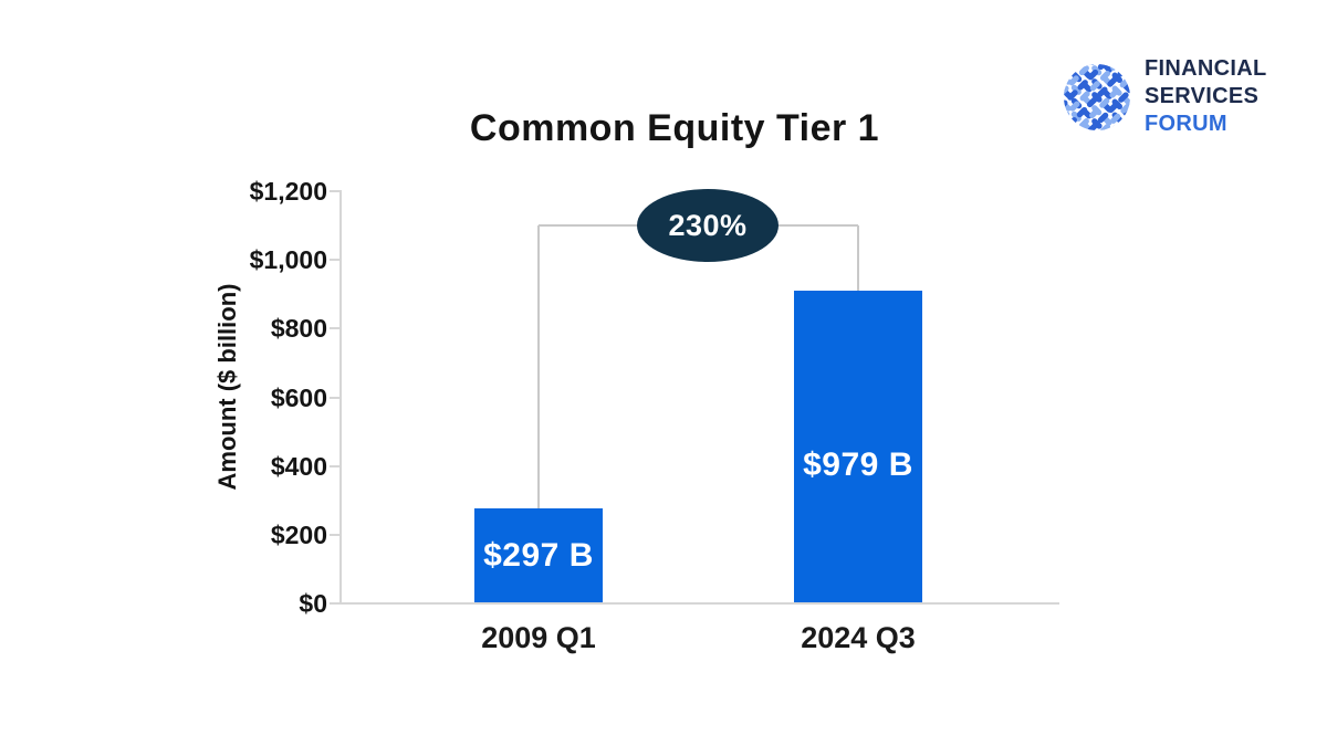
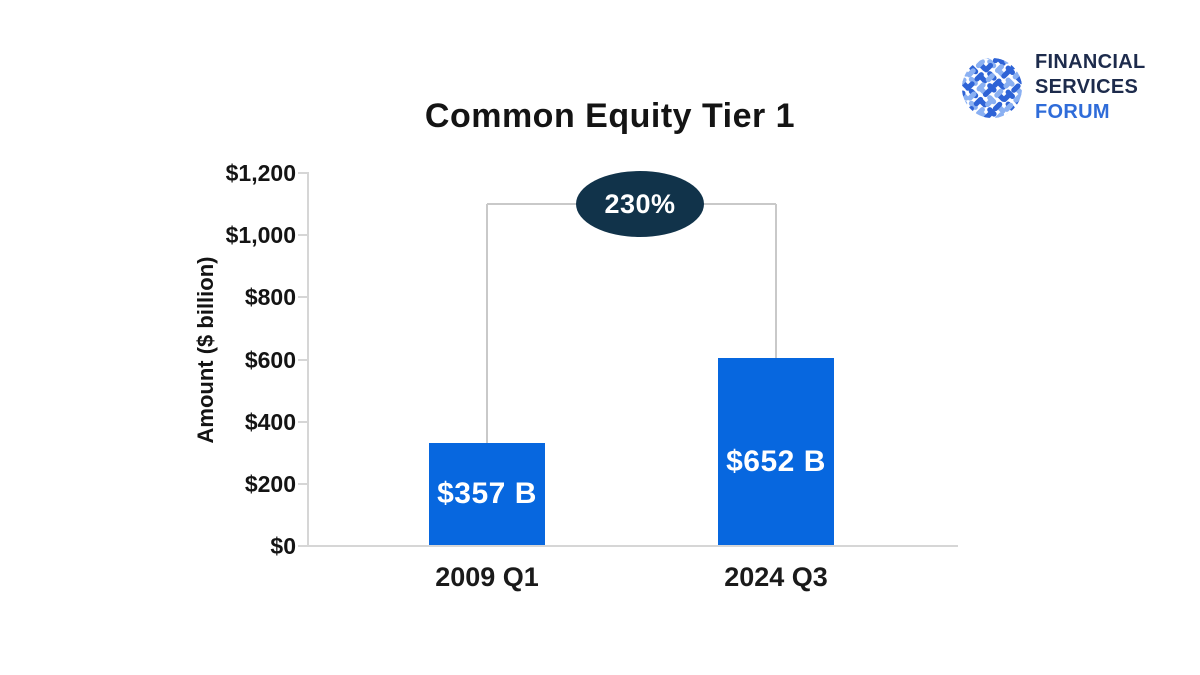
2009 Q1: $297 -> $357
2024 Q3: $979 -> $652
